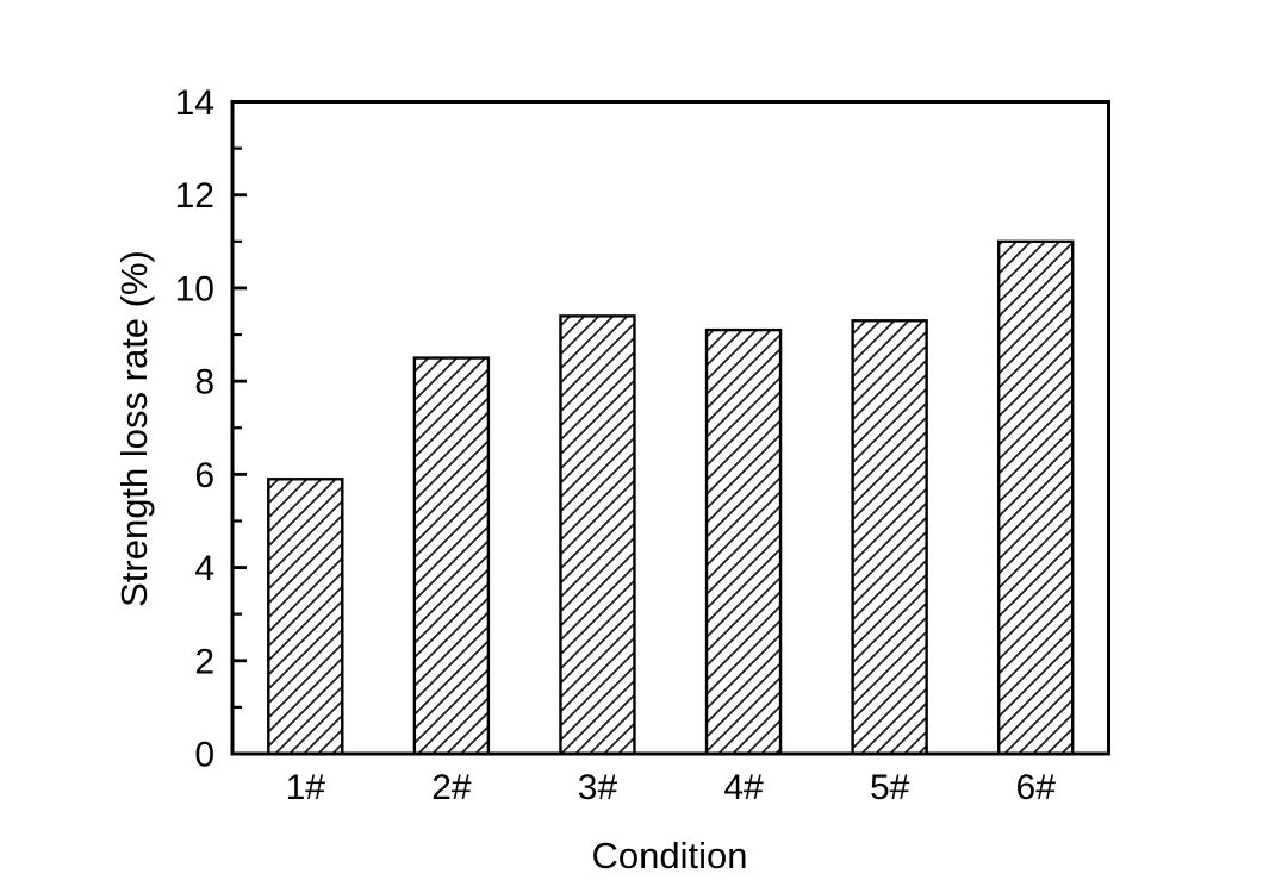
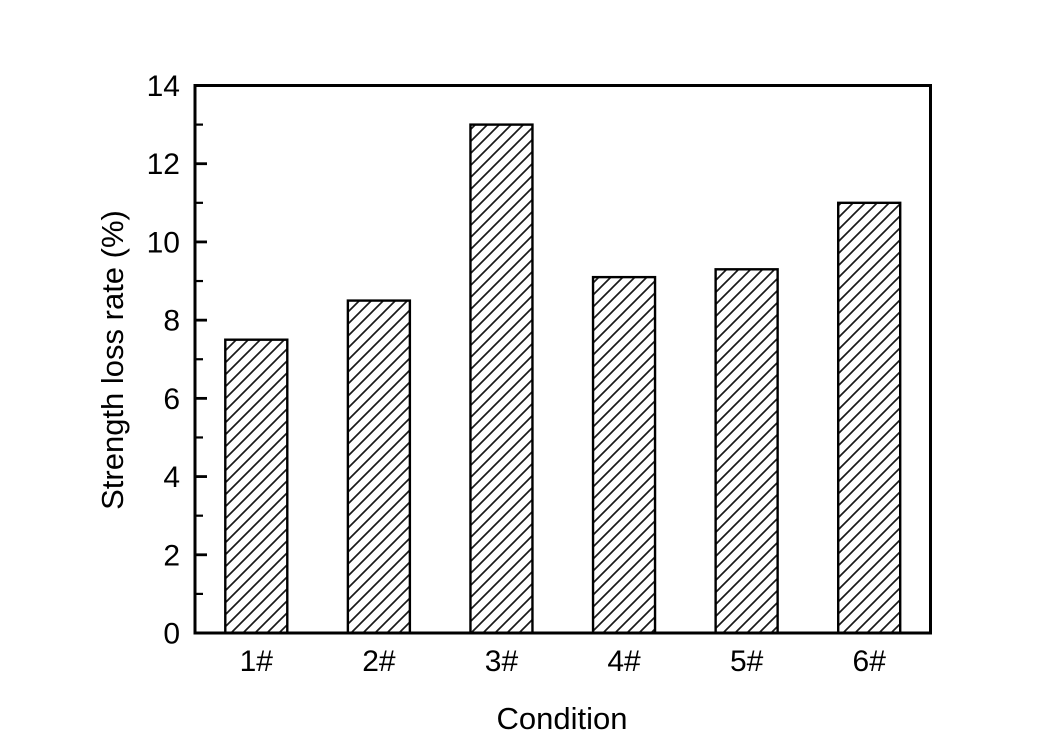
1#: 5.9 -> 7.5
3#: 9.4 -> 13.0
